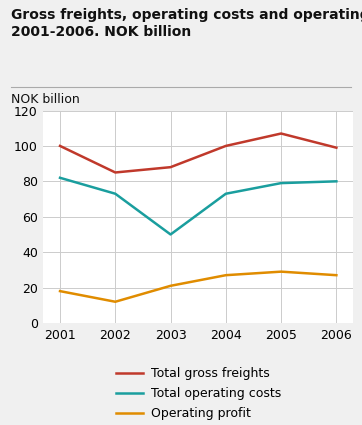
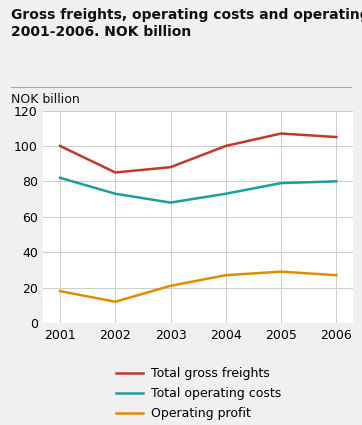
Total operating costs/2003: 50 -> 68
Total gross freights/2006: 99 -> 105
